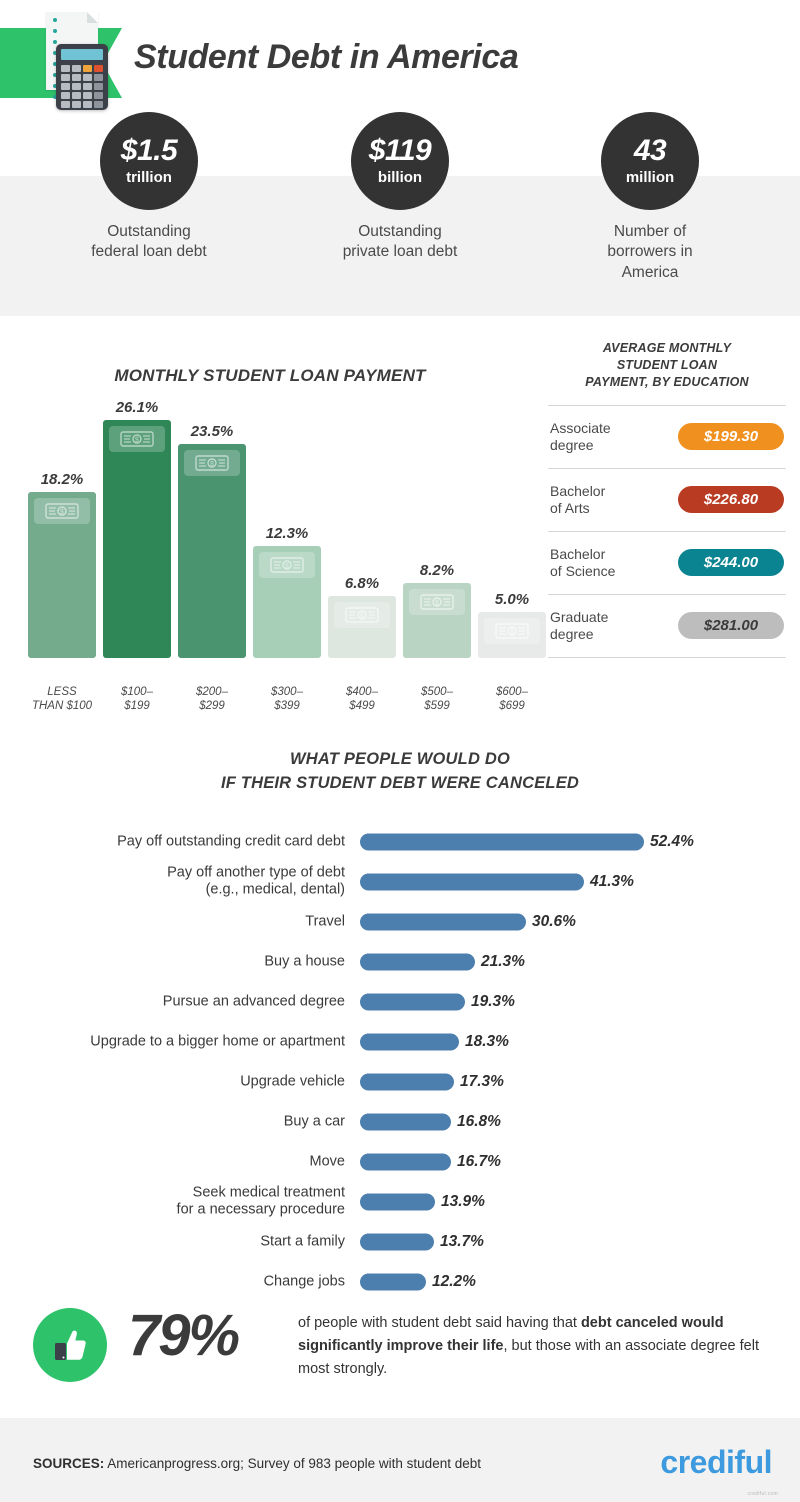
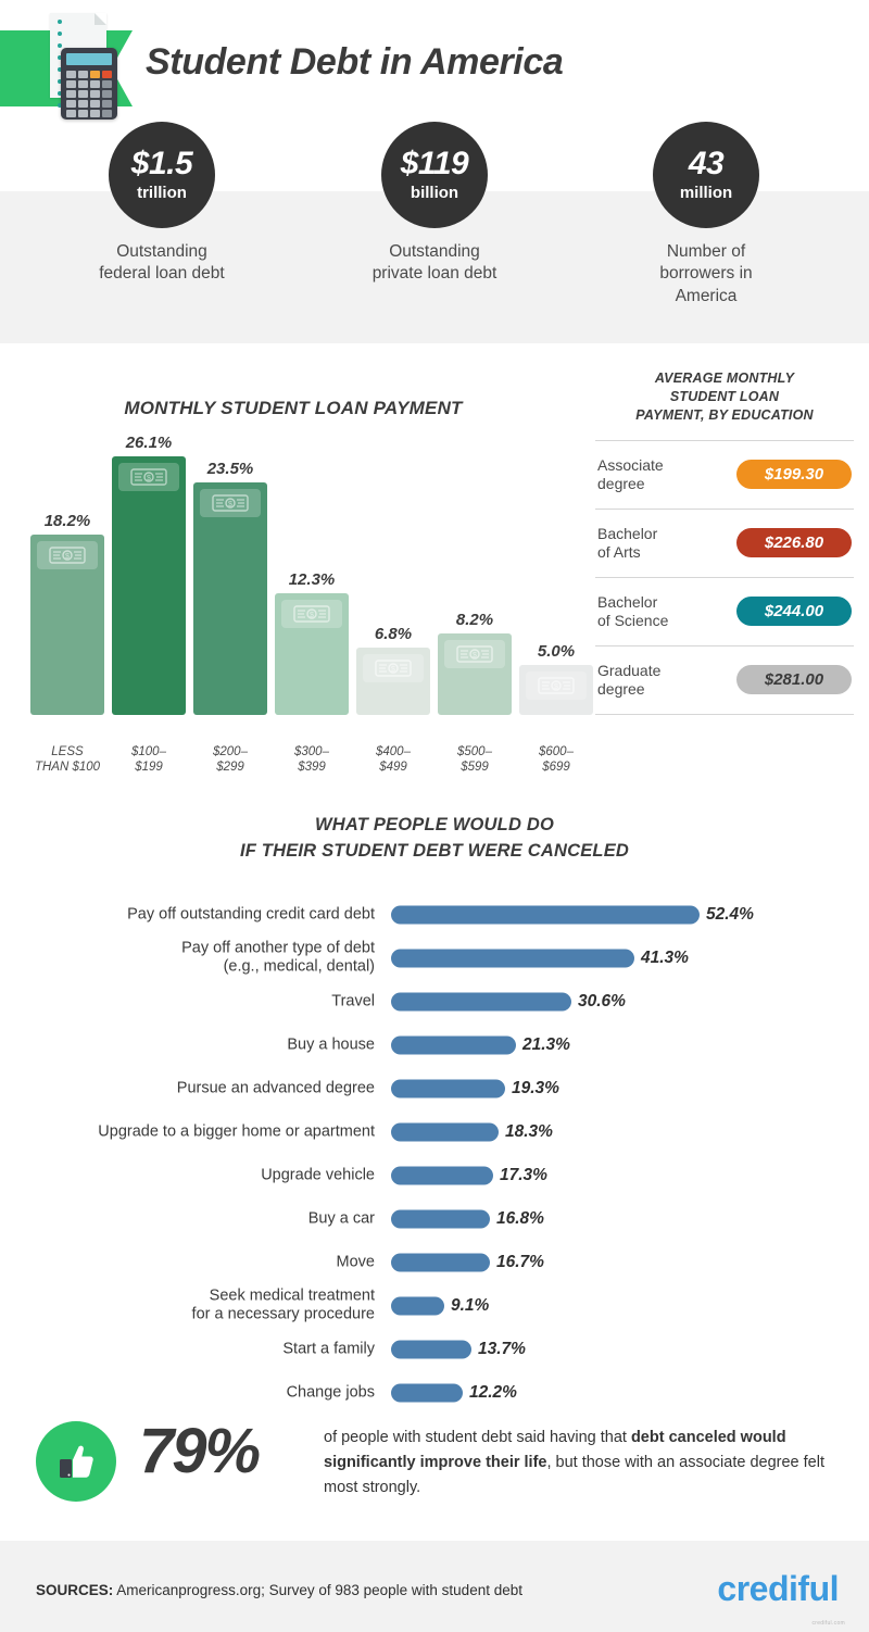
WHAT PEOPLE WOULD DO IF THEIR STUDENT DEBT WERE CANCELED/Seek medical treatment for a necessary procedure: 13.9% -> 9.1%
